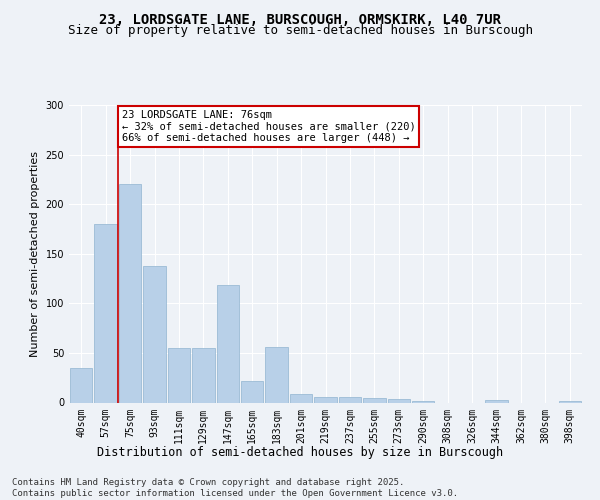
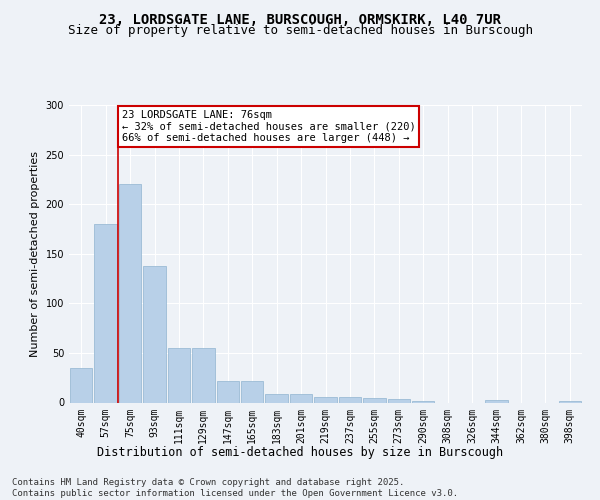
147sqm: 118 -> 22
183sqm: 56 -> 9
